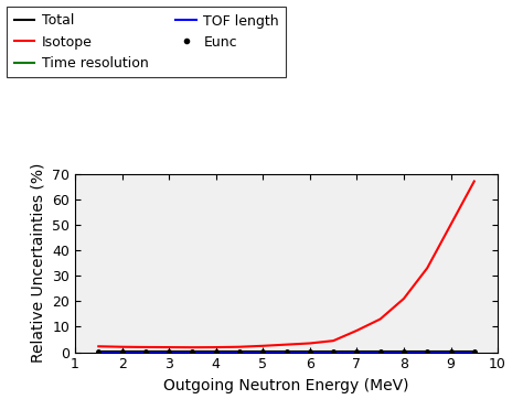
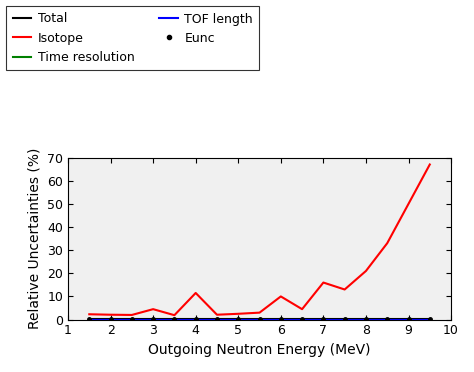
Isotope/3: 1.9 -> 4.5
Isotope/4: 1.9 -> 11.5
Isotope/6: 3.5 -> 10.0
Isotope/7: 8.5 -> 16.0
